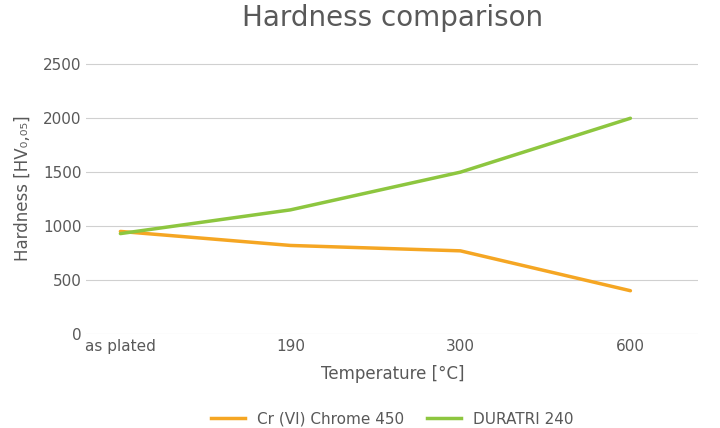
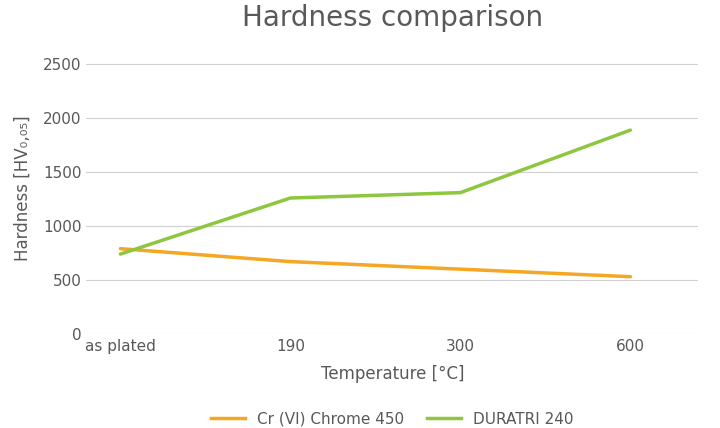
Cr (VI) Chrome 450/as plated: 950 -> 790
DURATRI 240/as plated: 930 -> 740
Cr (VI) Chrome 450/190: 820 -> 670
DURATRI 240/190: 1150 -> 1260
Cr (VI) Chrome 450/300: 770 -> 600
DURATRI 240/300: 1500 -> 1310
Cr (VI) Chrome 450/600: 400 -> 530
DURATRI 240/600: 2000 -> 1890
